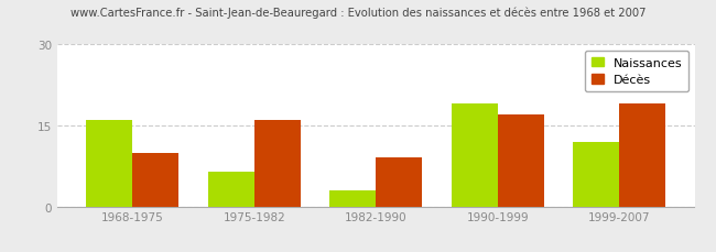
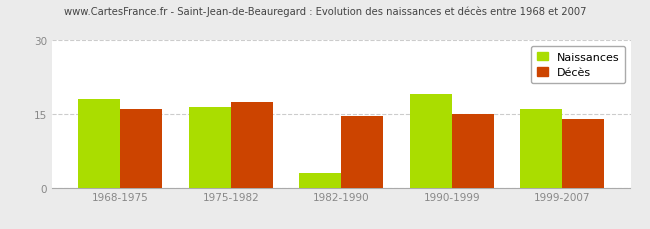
Naissances/1968-1975: 16.0 -> 18.0
Décès/1968-1975: 10.0 -> 16.0
Naissances/1975-1982: 6.5 -> 16.5
Décès/1975-1982: 16.0 -> 17.5
Décès/1982-1990: 9.0 -> 14.5
Décès/1990-1999: 17.0 -> 15.0
Naissances/1999-2007: 12.0 -> 16.0
Décès/1999-2007: 19.0 -> 14.0
